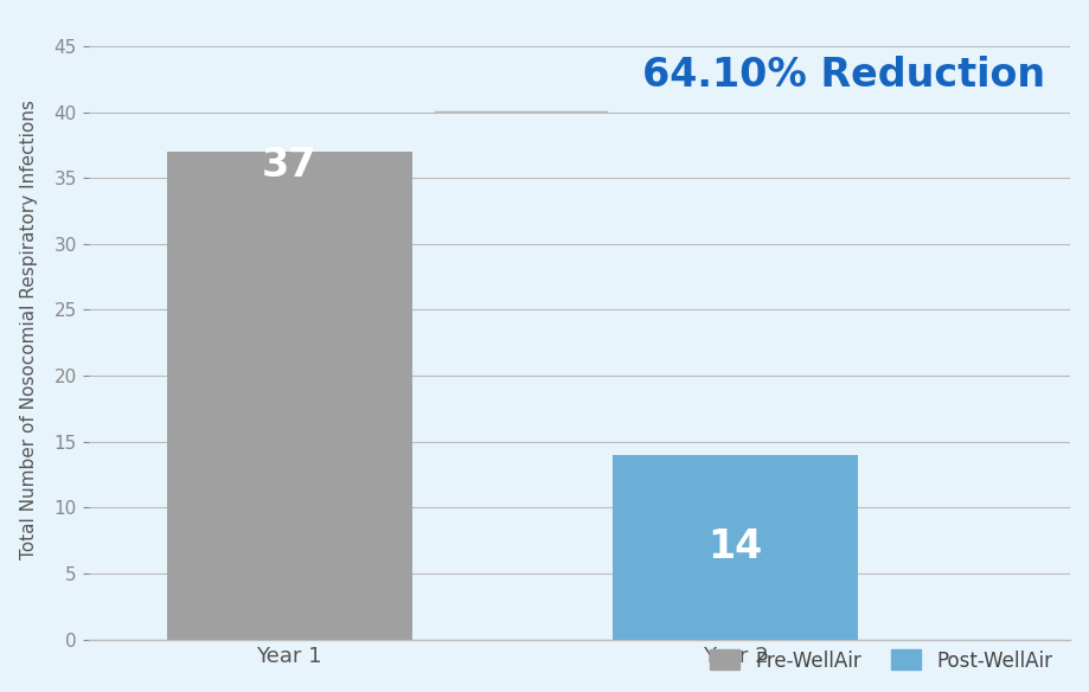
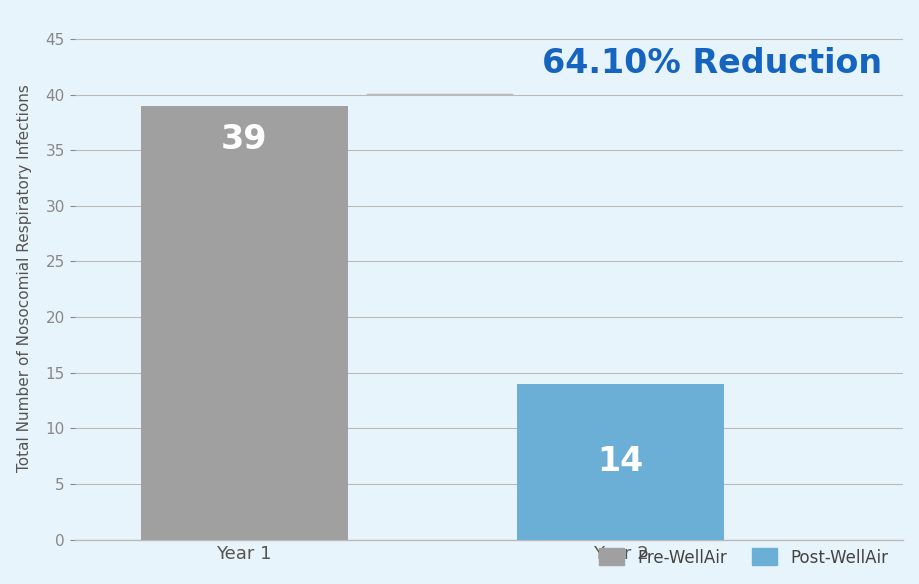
Year 1: 37 -> 39
